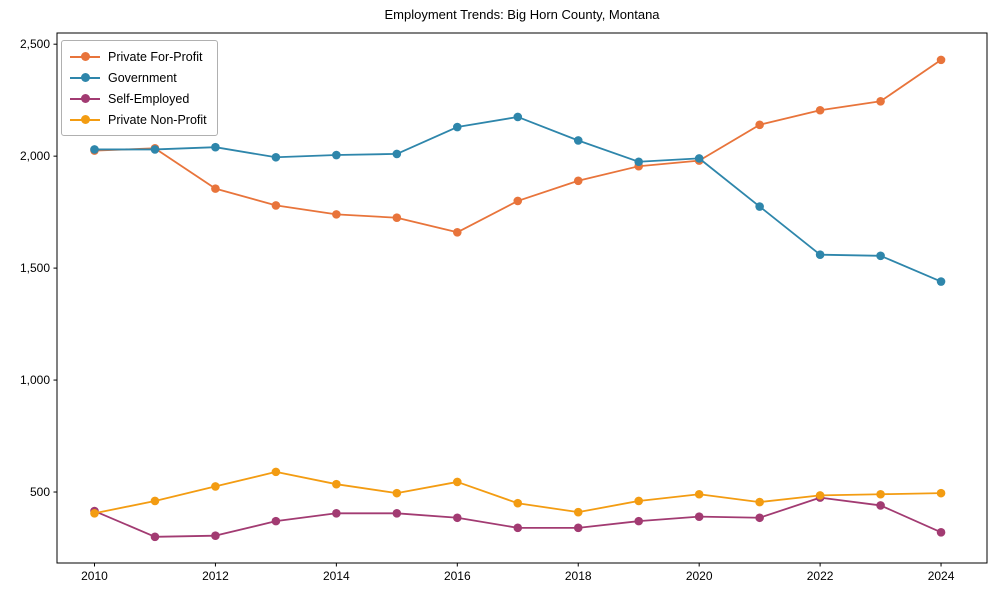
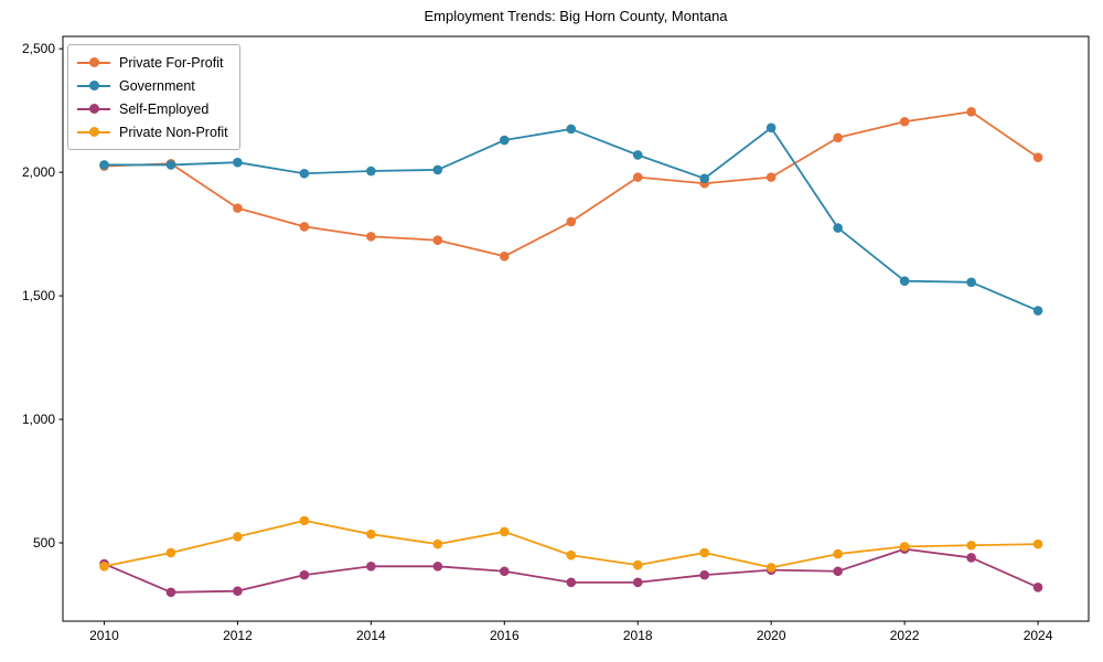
Private For-Profit/2018: 1890 -> 1980
Government/2020: 1990 -> 2180
Private Non-Profit/2020: 490 -> 400
Private For-Profit/2024: 2430 -> 2060
